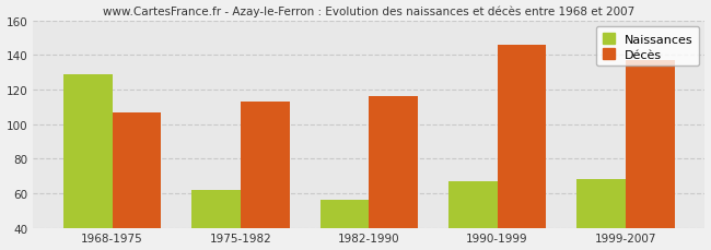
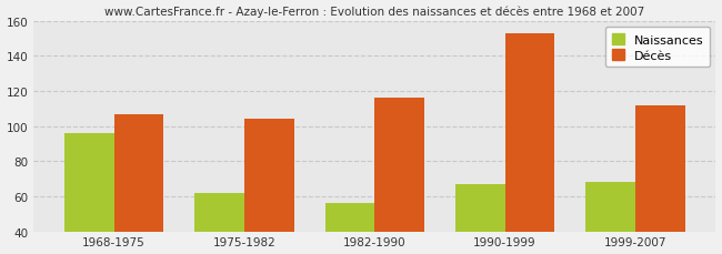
Naissances/1968-1975: 129 -> 96
Décès/1975-1982: 113 -> 104
Décès/1990-1999: 146 -> 153
Décès/1999-2007: 137 -> 112
